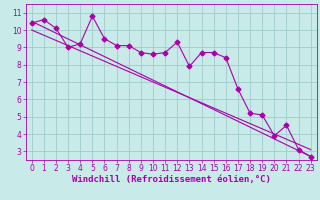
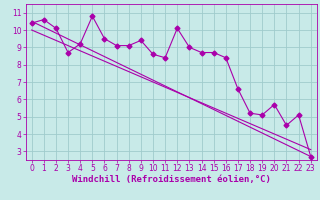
3: 9.0 -> 8.7
9: 8.7 -> 9.4
11: 8.7 -> 8.4
12: 9.3 -> 10.1
13: 7.9 -> 9.0
20: 3.9 -> 5.7
22: 3.1 -> 5.1
